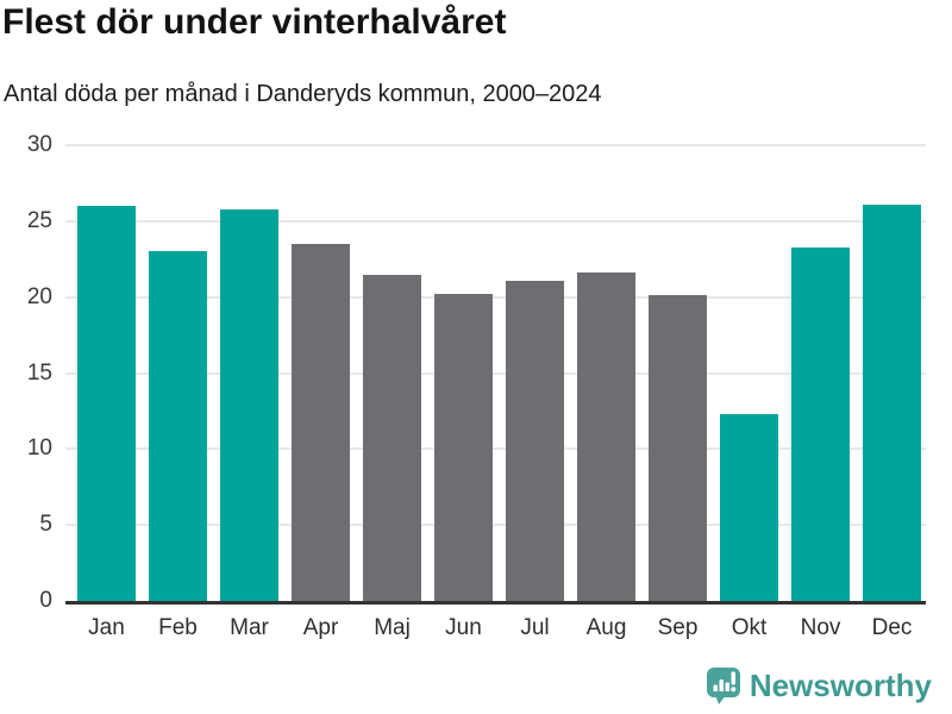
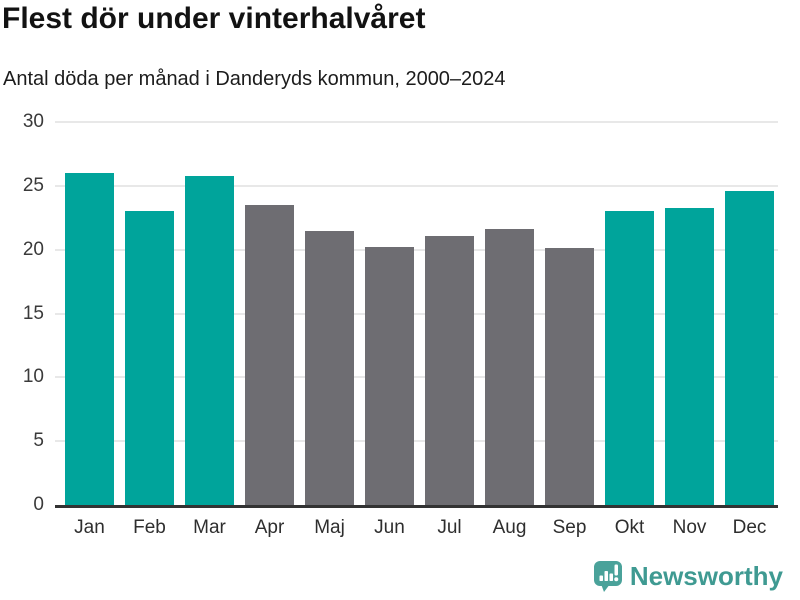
Okt: 12.3 -> 23.0
Dec: 26.1 -> 24.6
